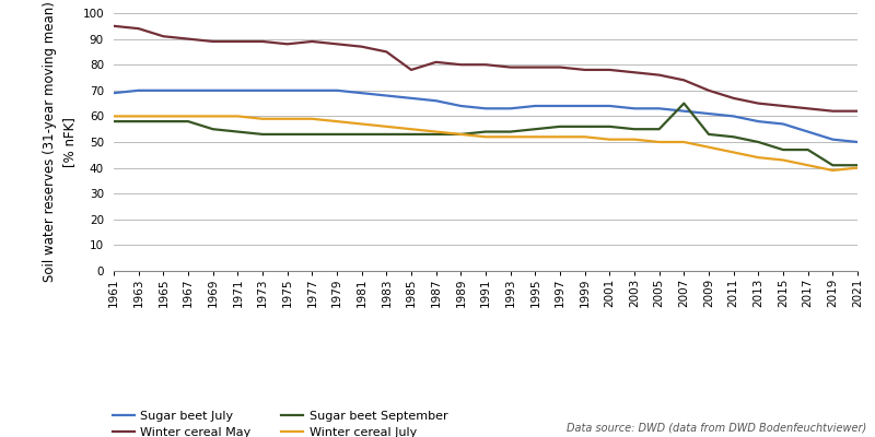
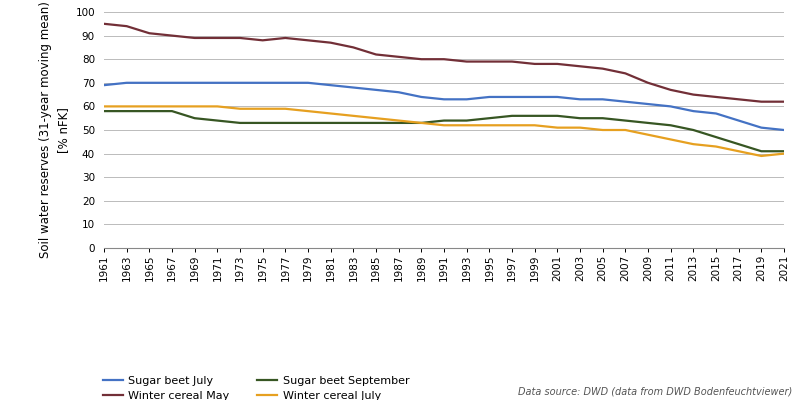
Winter cereal May/1985: 78 -> 82
Sugar beet September/2007: 65 -> 54
Sugar beet September/2017: 47 -> 44
